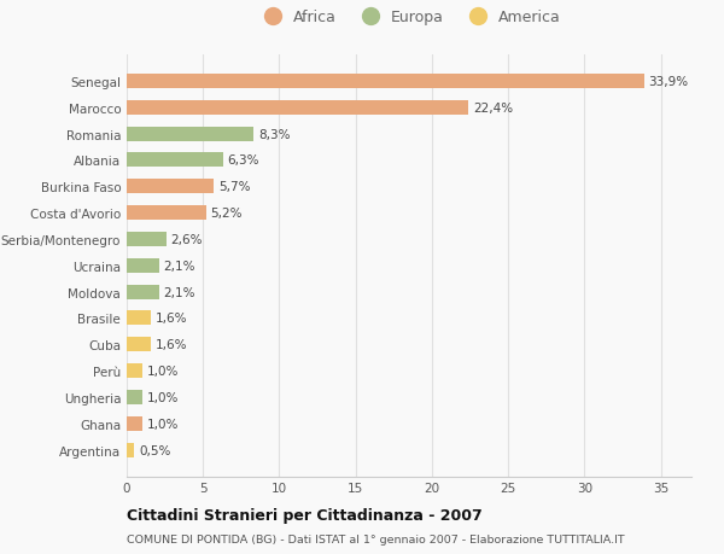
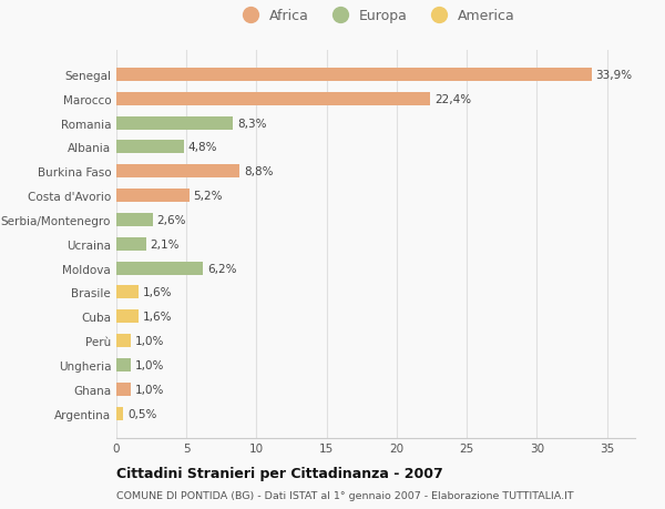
Albania: 6,3% -> 4,8%
Burkina Faso: 5,7% -> 8,8%
Moldova: 2,1% -> 6,2%
